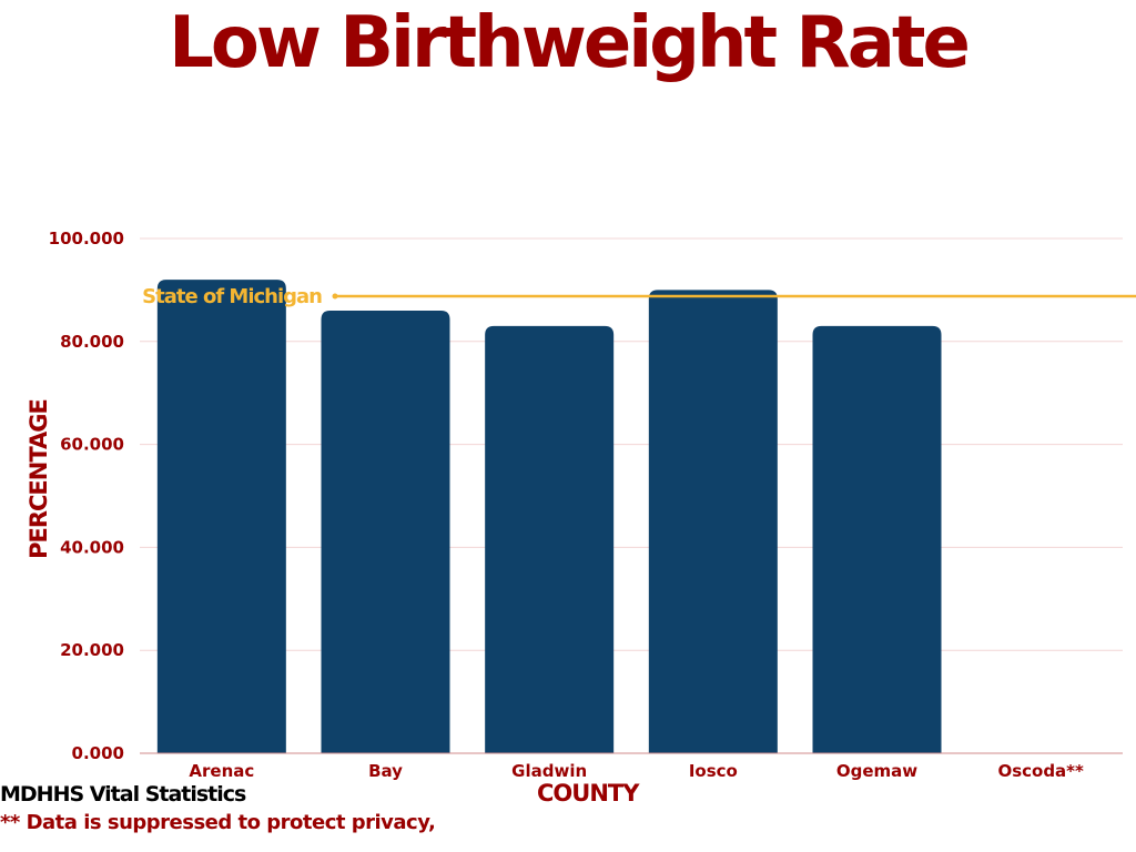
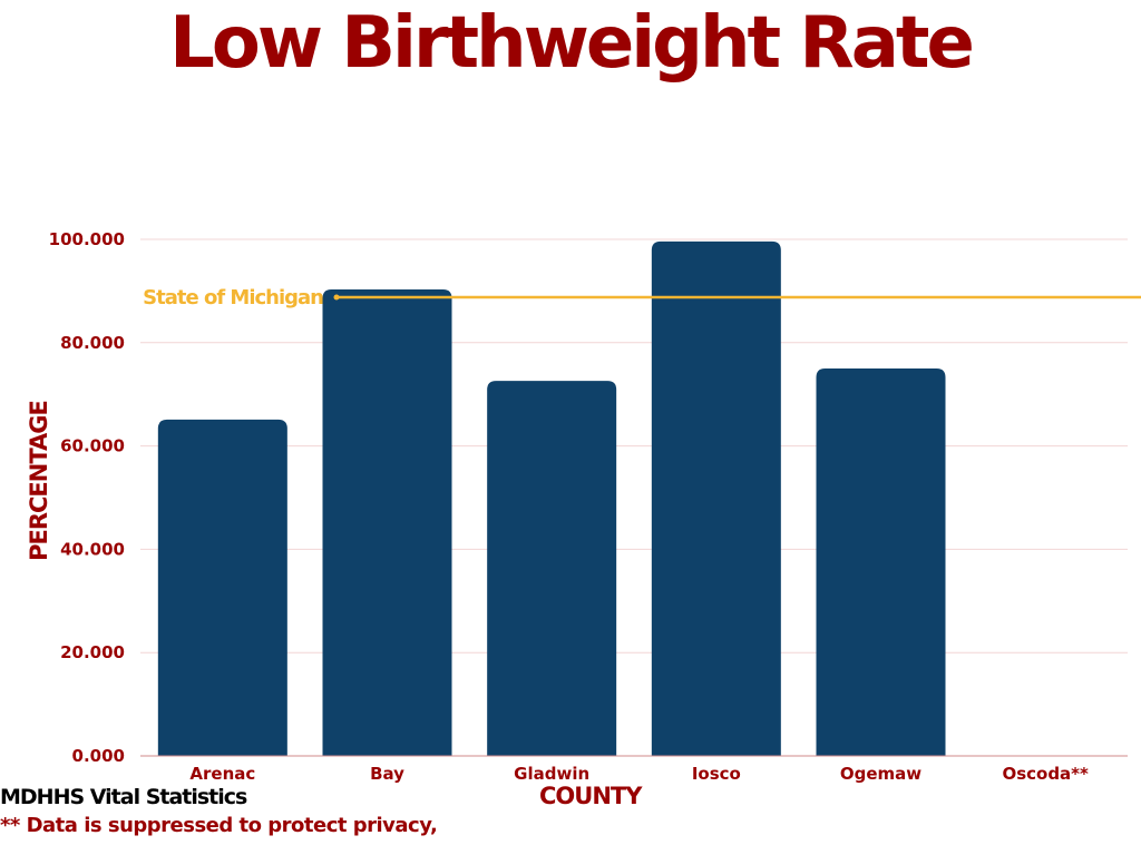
Arenac: 92 -> 65
Bay: 86 -> 90
Gladwin: 83 -> 73
Iosco: 90 -> 100
Ogemaw: 83 -> 75
